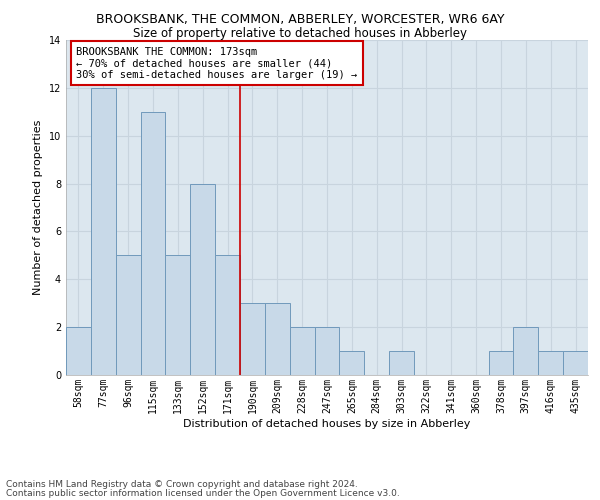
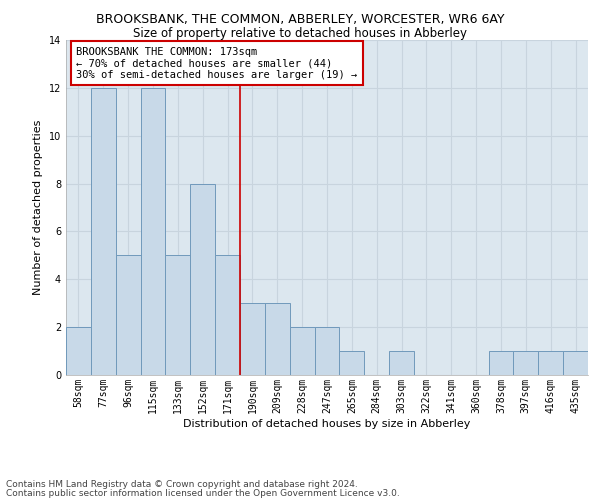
115sqm: 11 -> 12
397sqm: 2 -> 1
